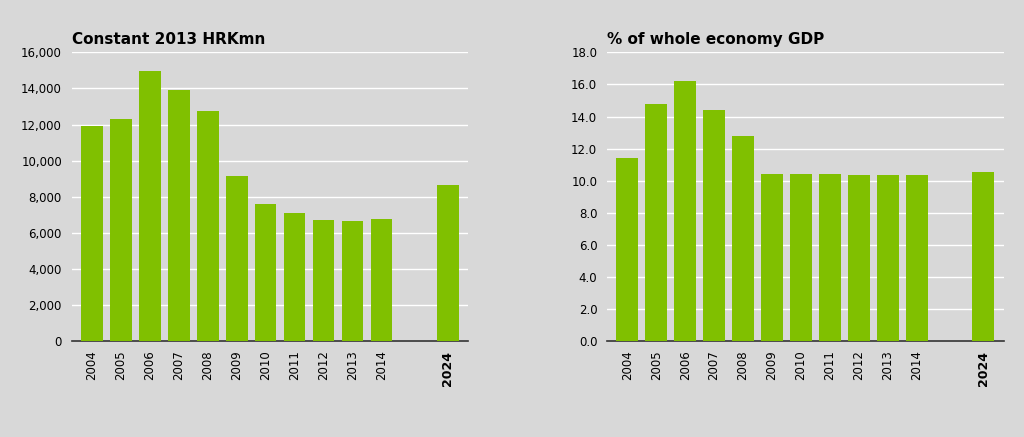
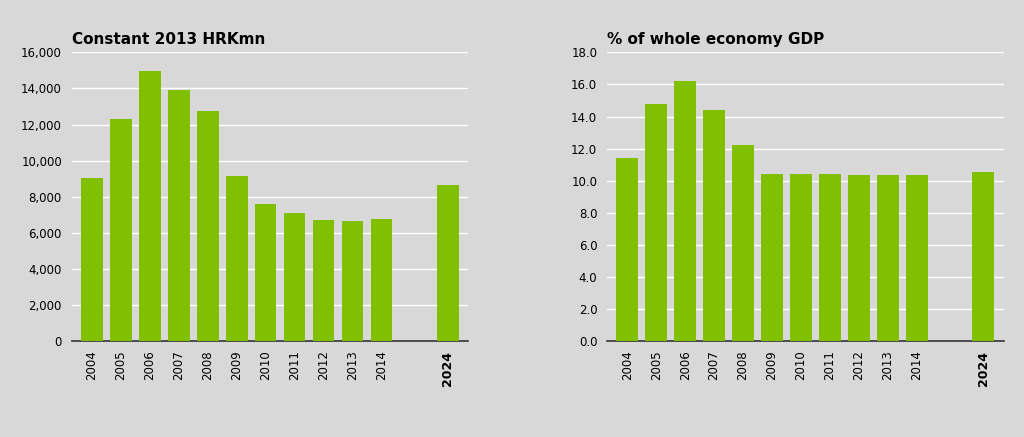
Constant 2013 HRKmn/2004: 11,900 -> 9,000
% of whole economy GDP/2008: 12.8 -> 12.2
